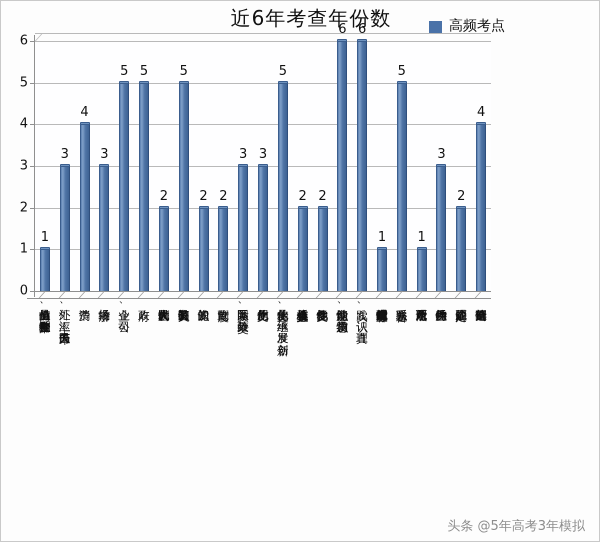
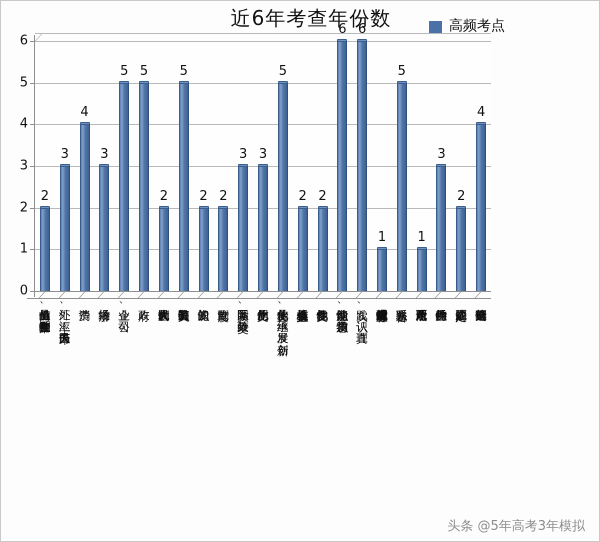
商品价值量、个别和社会劳动生产率: 1 -> 2
